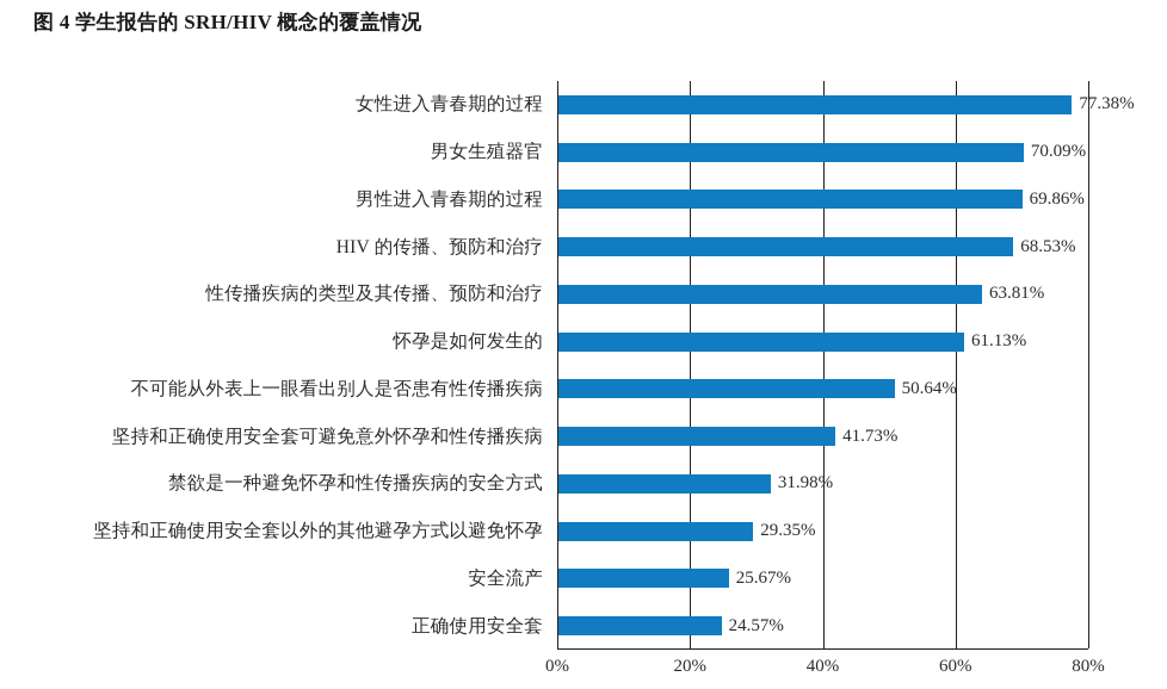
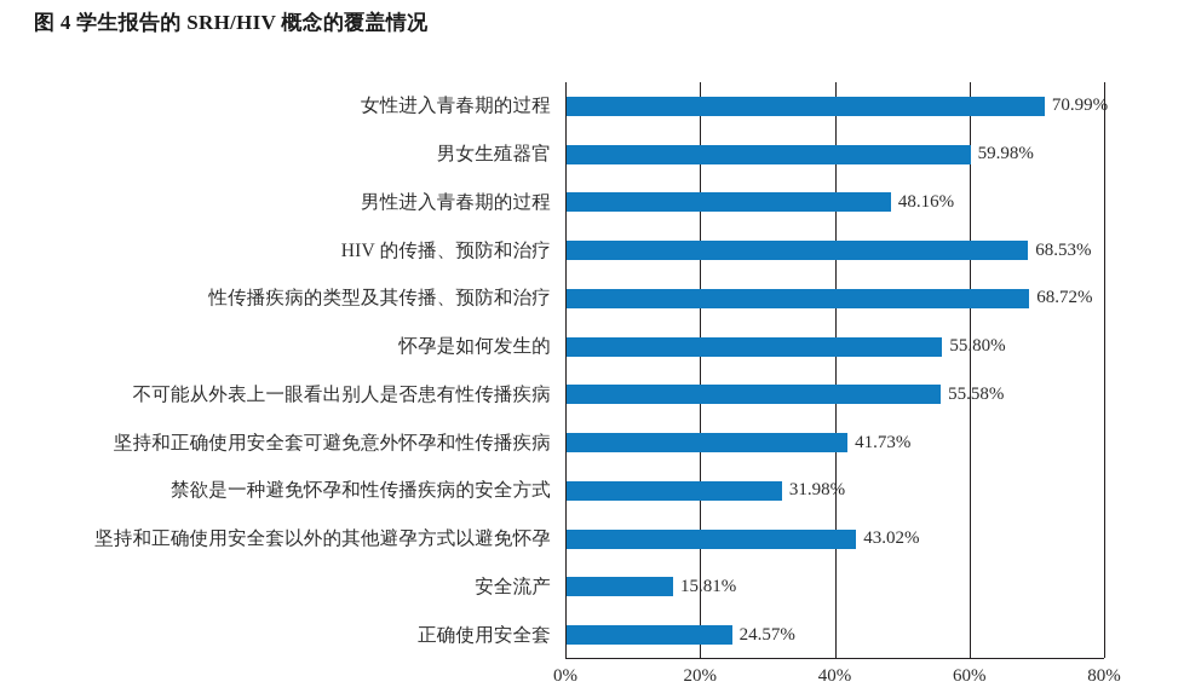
女性进入青春期的过程: 77.38% -> 70.99%
男女生殖器官: 70.09% -> 59.98%
男性进入青春期的过程: 69.86% -> 48.16%
性传播疾病的类型及其传播、预防和治疗: 63.81% -> 68.72%
怀孕是如何发生的: 61.13% -> 55.80%
不可能从外表上一眼看出别人是否患有性传播疾病: 50.64% -> 55.58%
坚持和正确使用安全套以外的其他避孕方式以避免怀孕: 29.35% -> 43.02%
安全流产: 25.67% -> 15.81%
